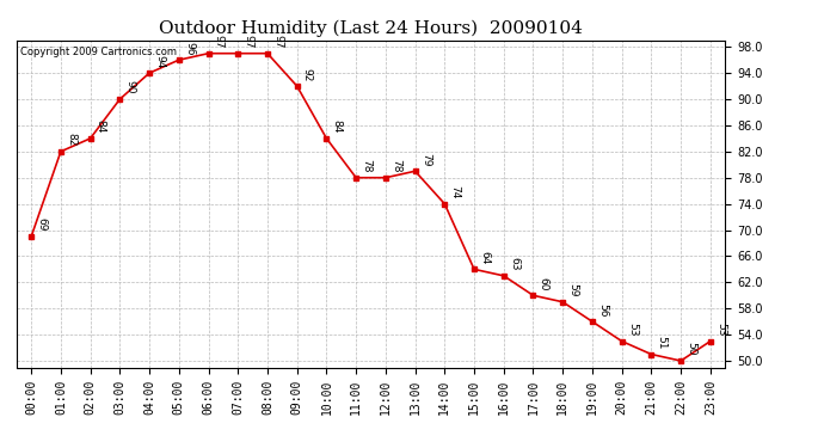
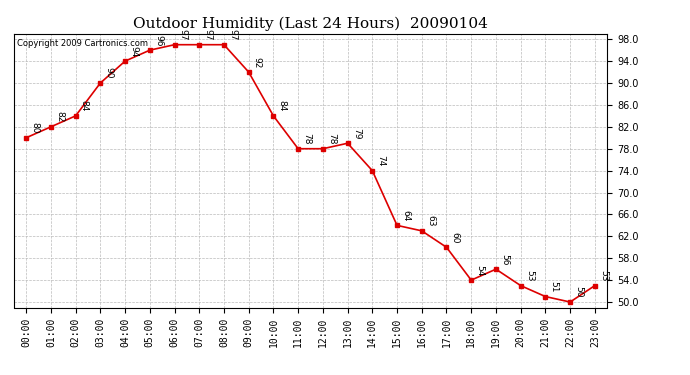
00:00: 69 -> 80
18:00: 59 -> 54
